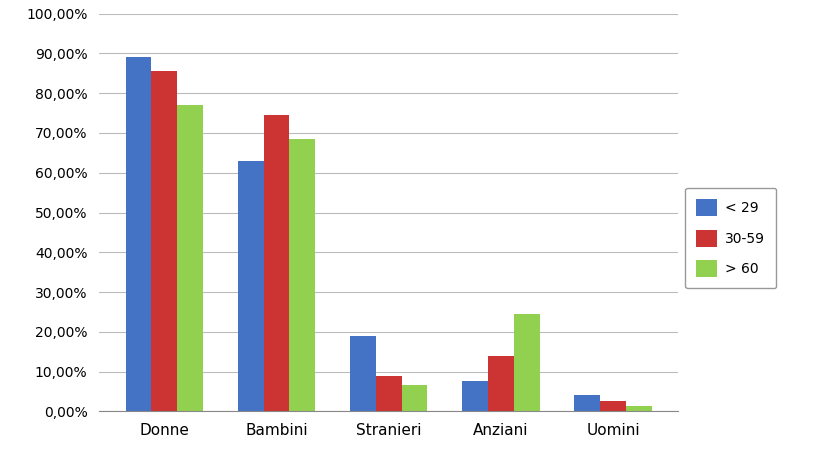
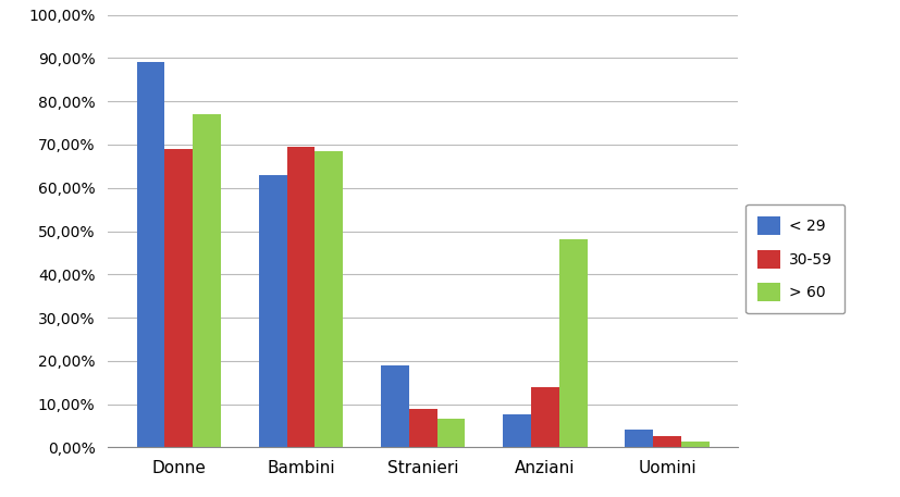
30-59/Donne: 85,5% -> 69,0%
30-59/Bambini: 74,5% -> 69,5%
> 60/Anziani: 24,5% -> 48,0%
